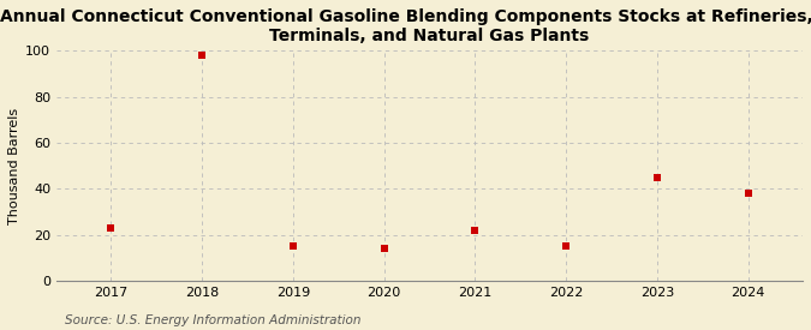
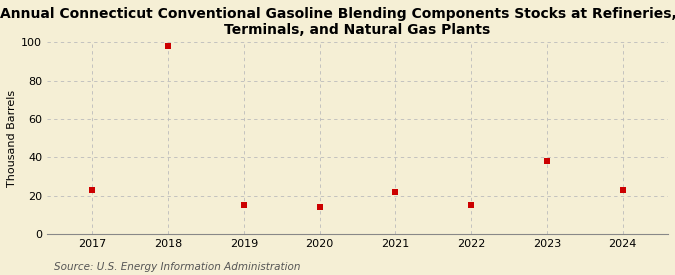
2023: 45 -> 38
2024: 38 -> 23
